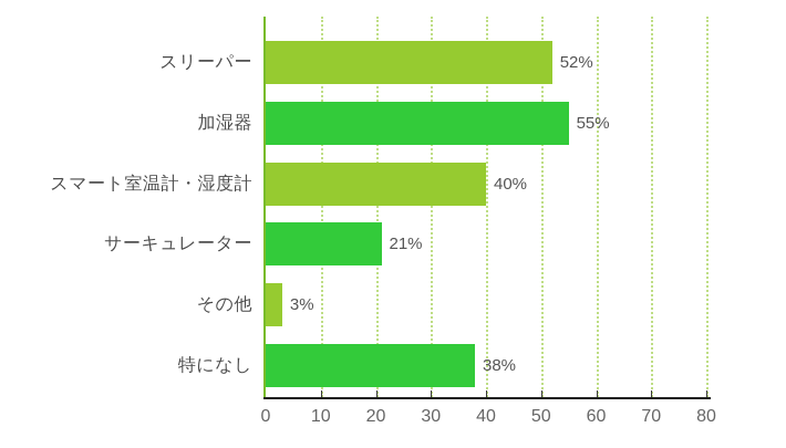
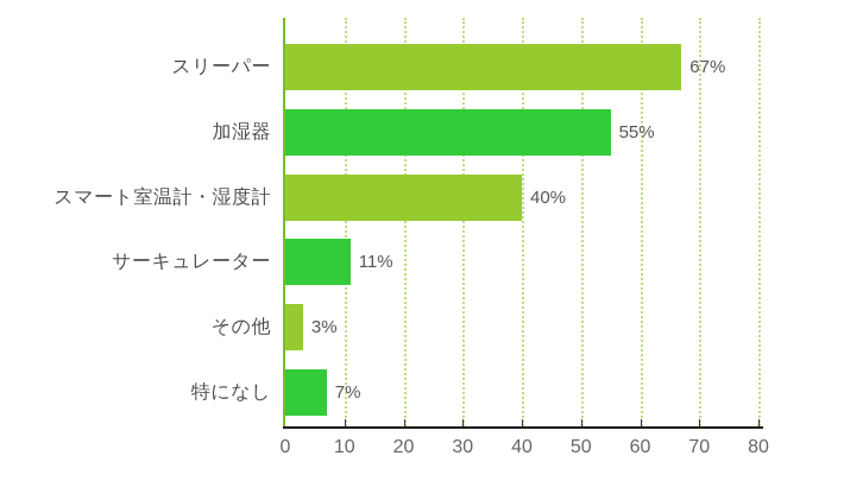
スリーパー: 52% -> 67%
サーキュレーター: 21% -> 11%
特になし: 38% -> 7%
